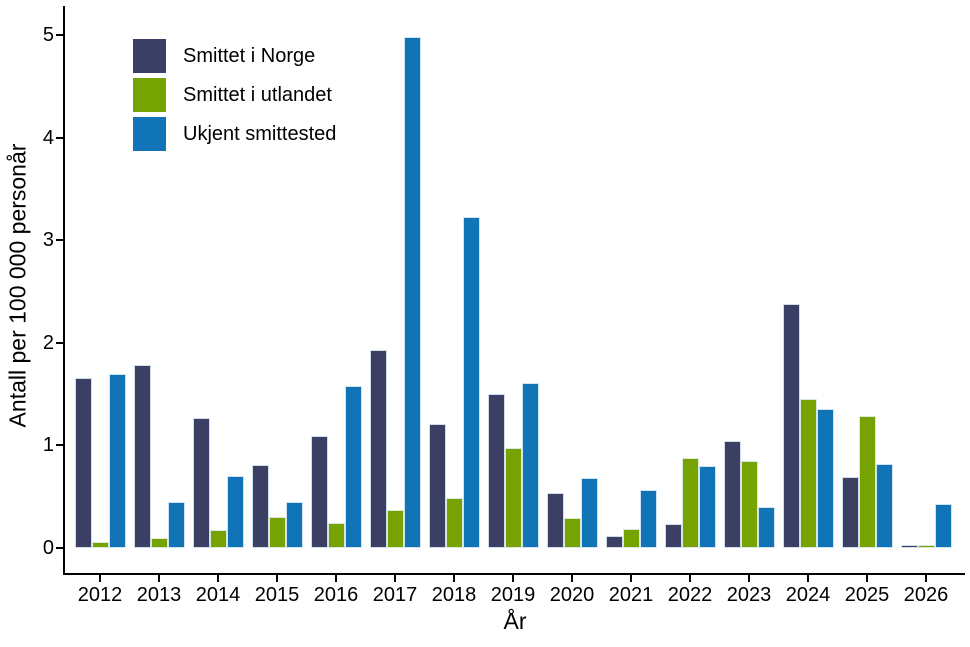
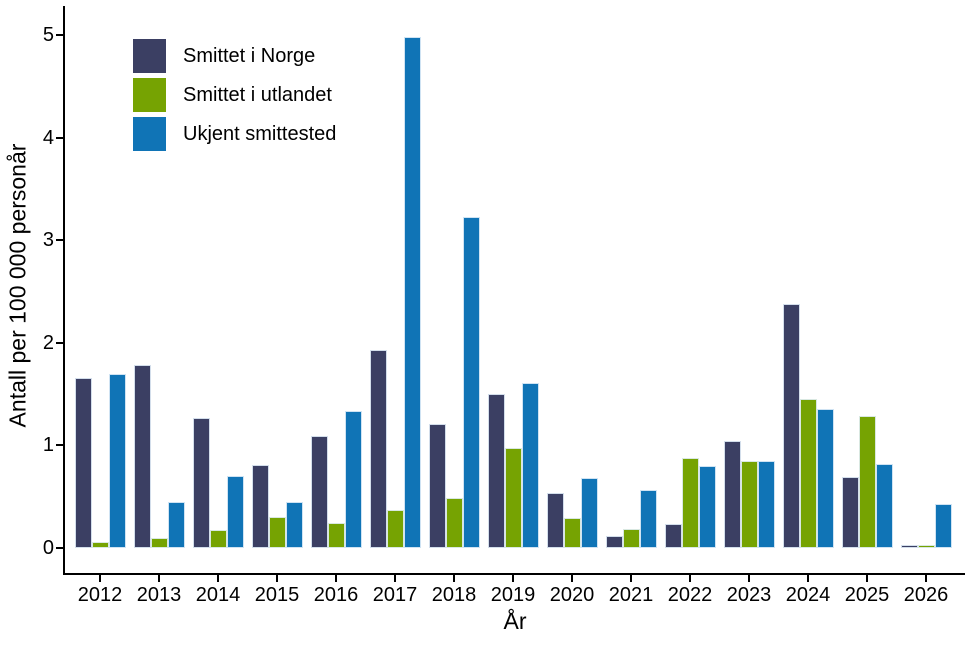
Ukjent smittested/2016: 1.58 -> 1.34
Ukjent smittested/2023: 0.40 -> 0.85
